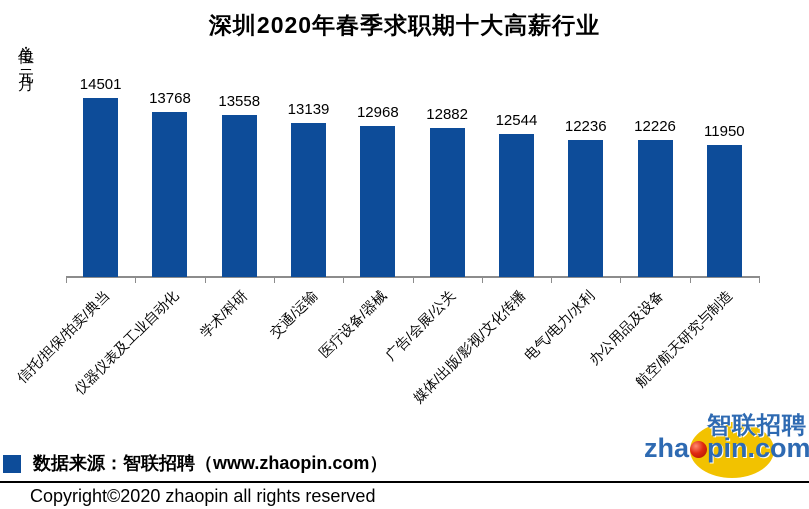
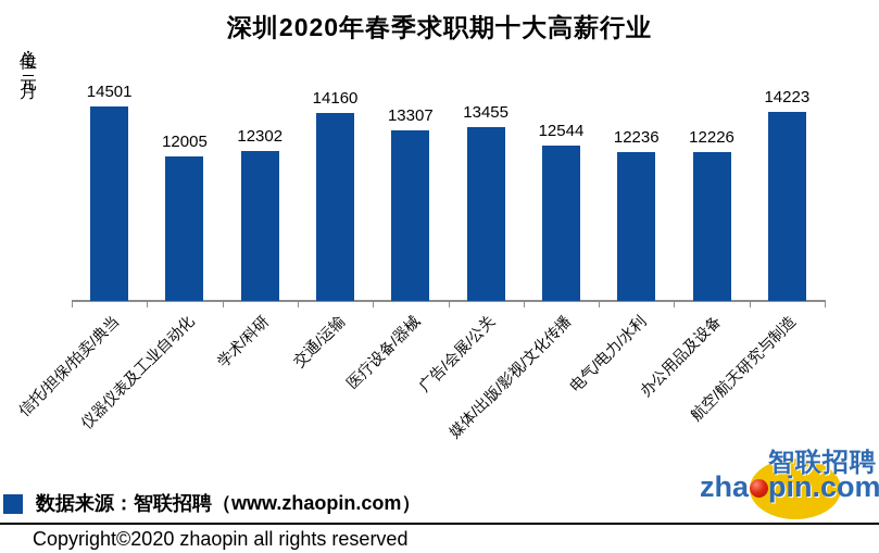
仪器仪表及工业自动化: 13768 -> 12005
学术/科研: 13558 -> 12302
交通/运输: 13139 -> 14160
医疗设备/器械: 12968 -> 13307
广告/会展/公关: 12882 -> 13455
航空/航天研究与制造: 11950 -> 14223
